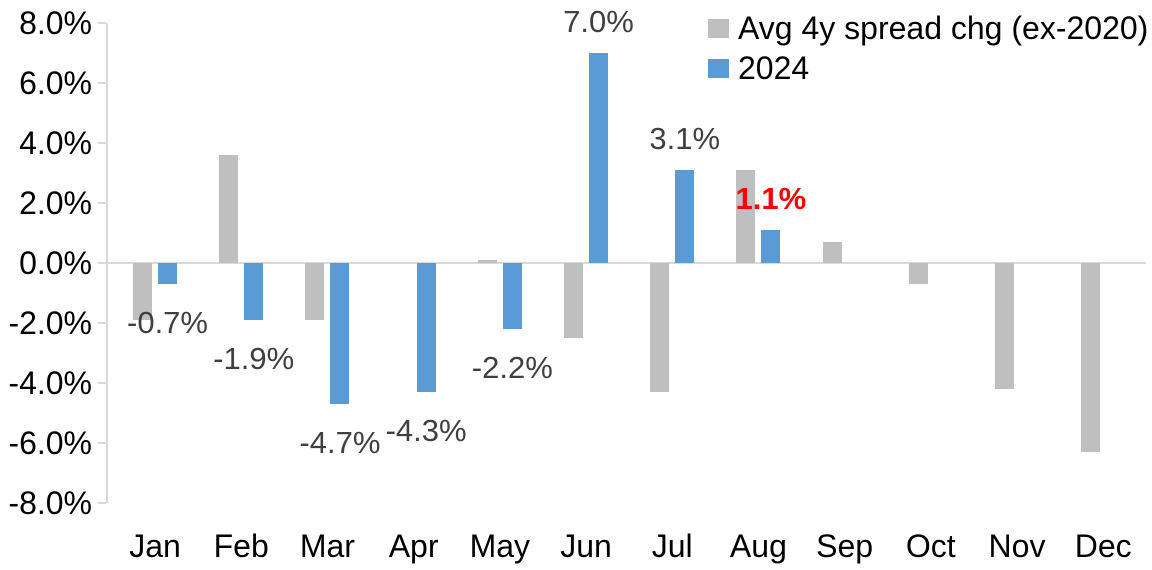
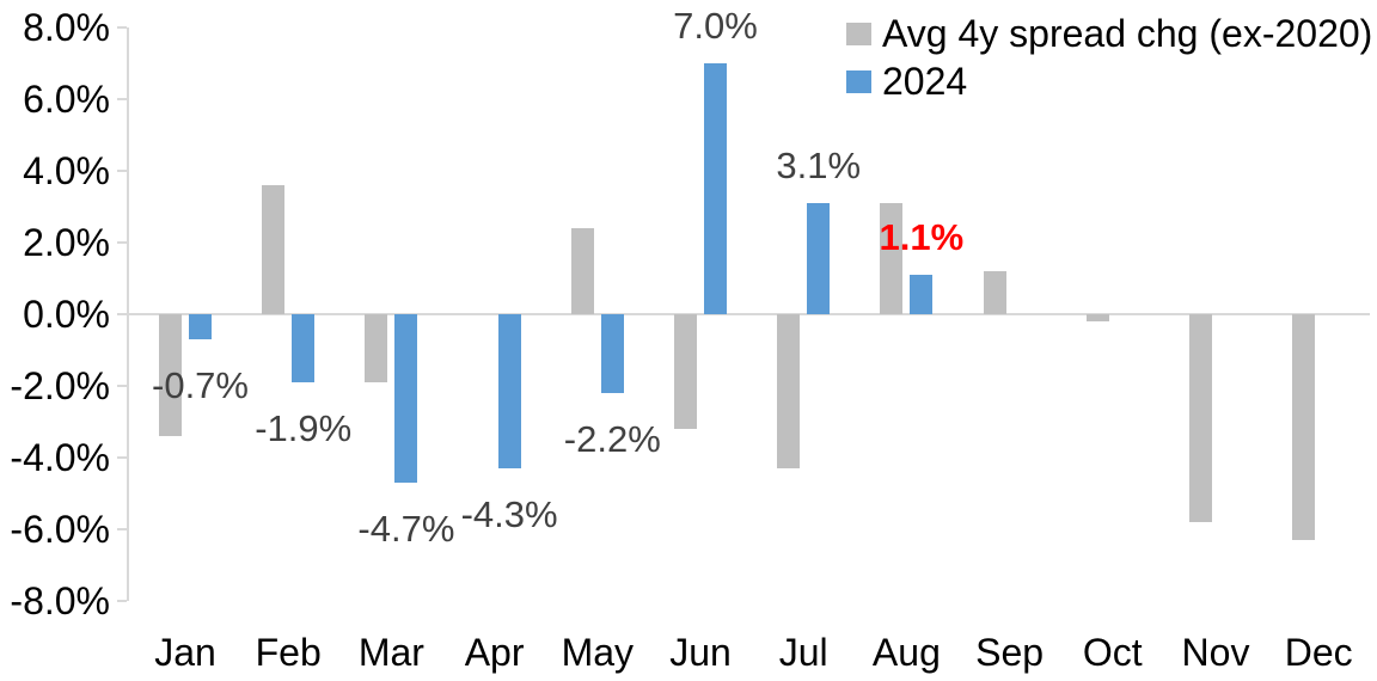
Avg 4y spread chg (ex-2020)/Jan: -1.9% -> -3.4%
Avg 4y spread chg (ex-2020)/May: 0.1% -> 2.4%
Avg 4y spread chg (ex-2020)/Jun: -2.5% -> -3.2%
Avg 4y spread chg (ex-2020)/Sep: 0.7% -> 1.2%
Avg 4y spread chg (ex-2020)/Oct: -0.7% -> -0.2%
Avg 4y spread chg (ex-2020)/Nov: -4.2% -> -5.8%
